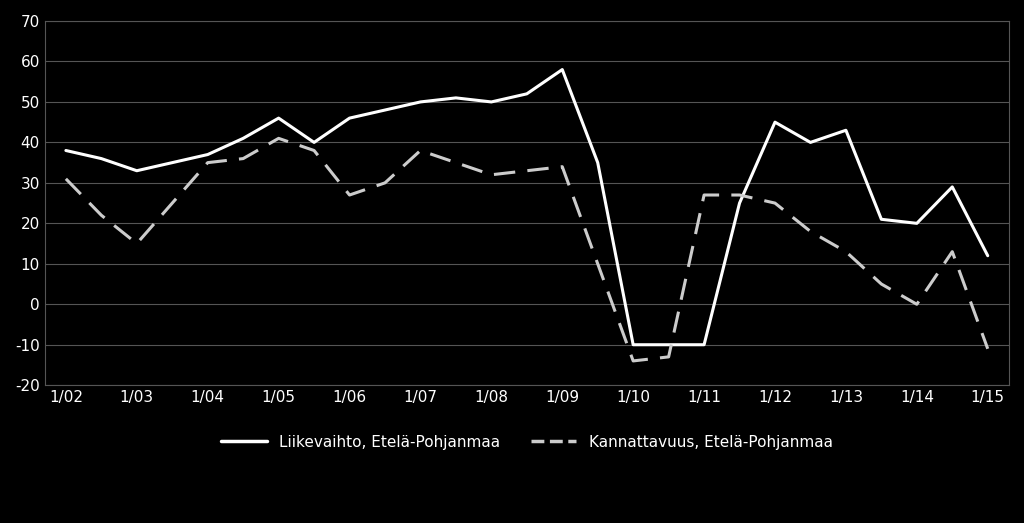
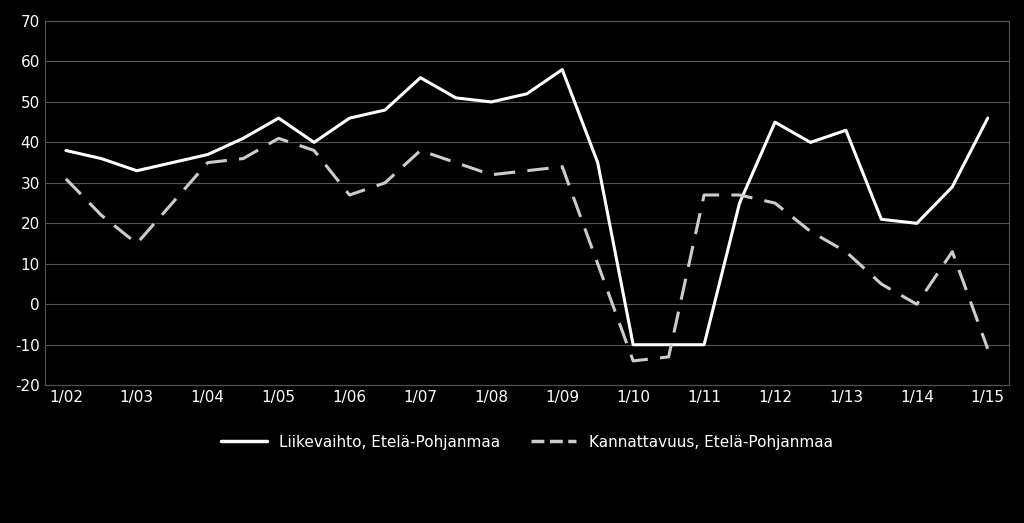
Liikevaihto, Etelä-Pohjanmaa/1/07: 50 -> 56
Liikevaihto, Etelä-Pohjanmaa/1/15: 12 -> 46
